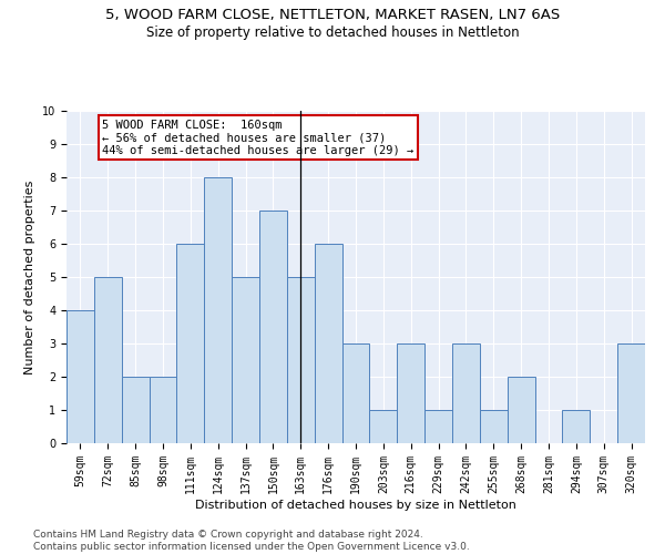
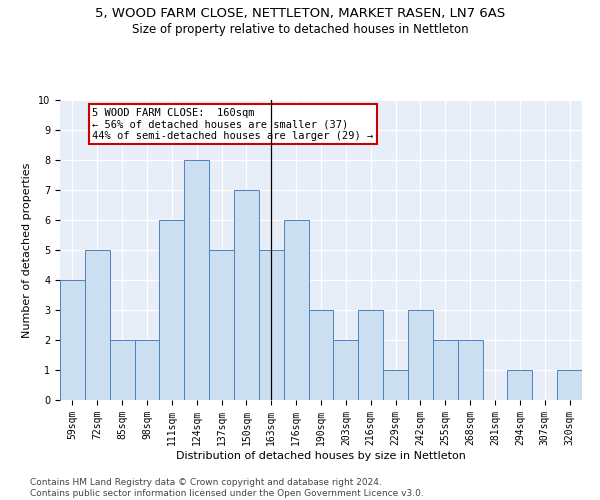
203sqm: 1 -> 2
255sqm: 1 -> 2
320sqm: 3 -> 1
